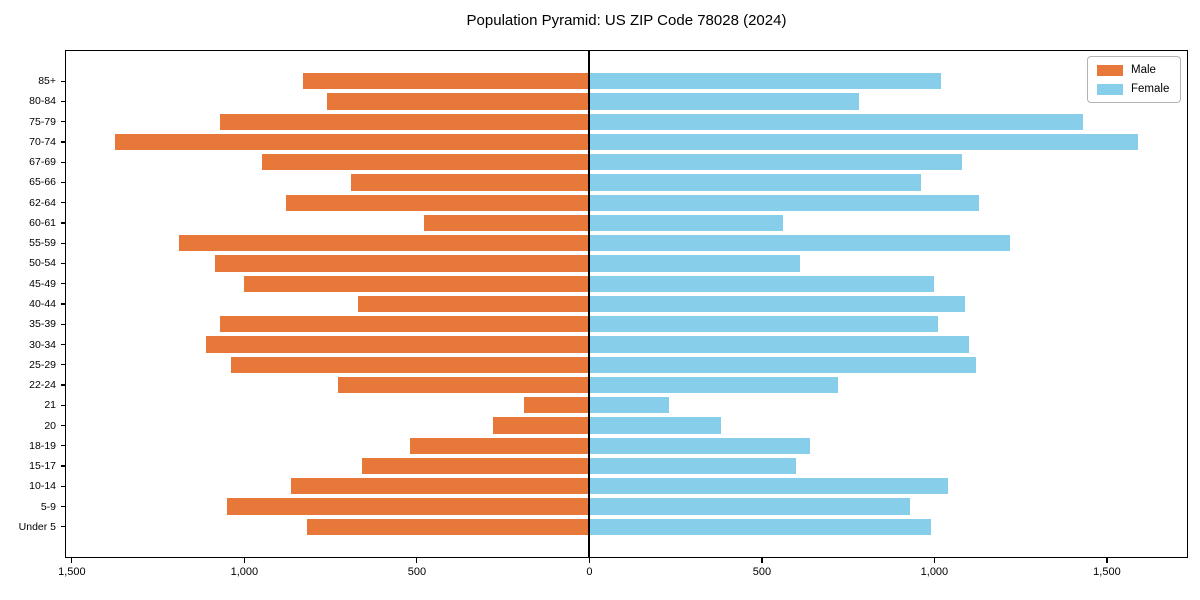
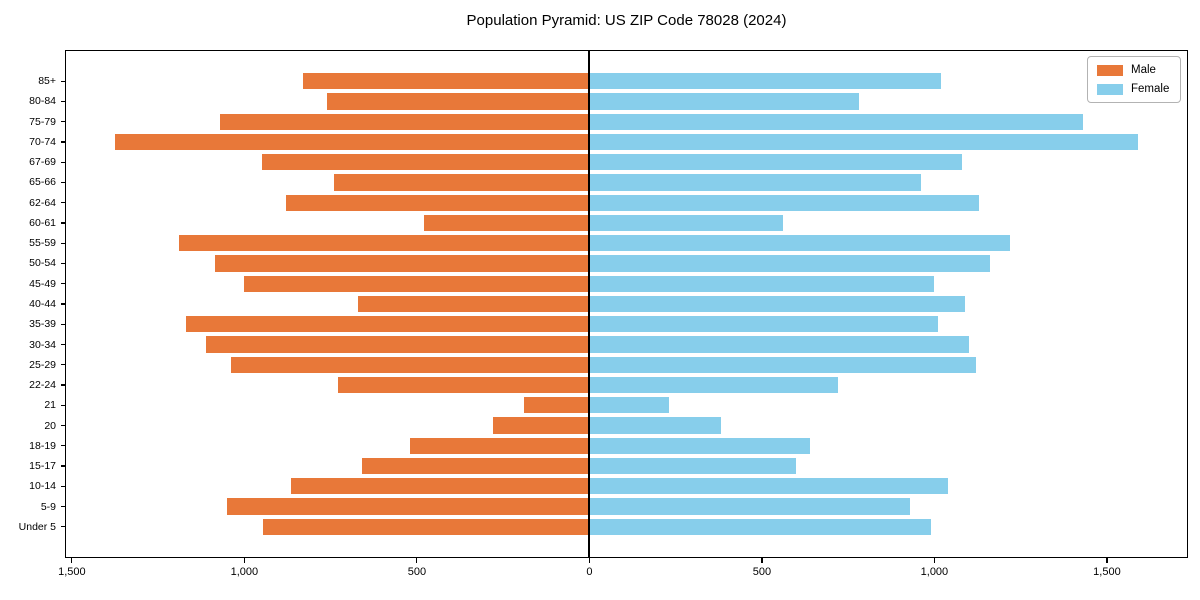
Male/65-66: 690 -> 740
Female/50-54: 610 -> 1160
Male/35-39: 1070 -> 1170
Male/Under 5: 820 -> 940
